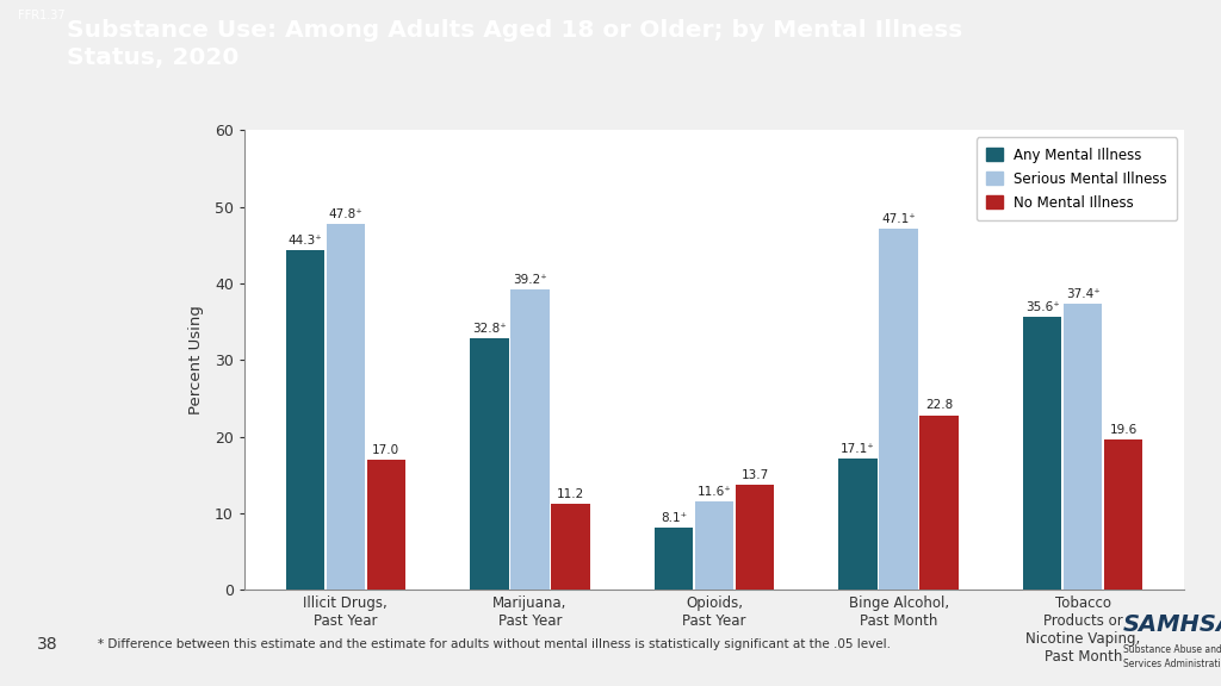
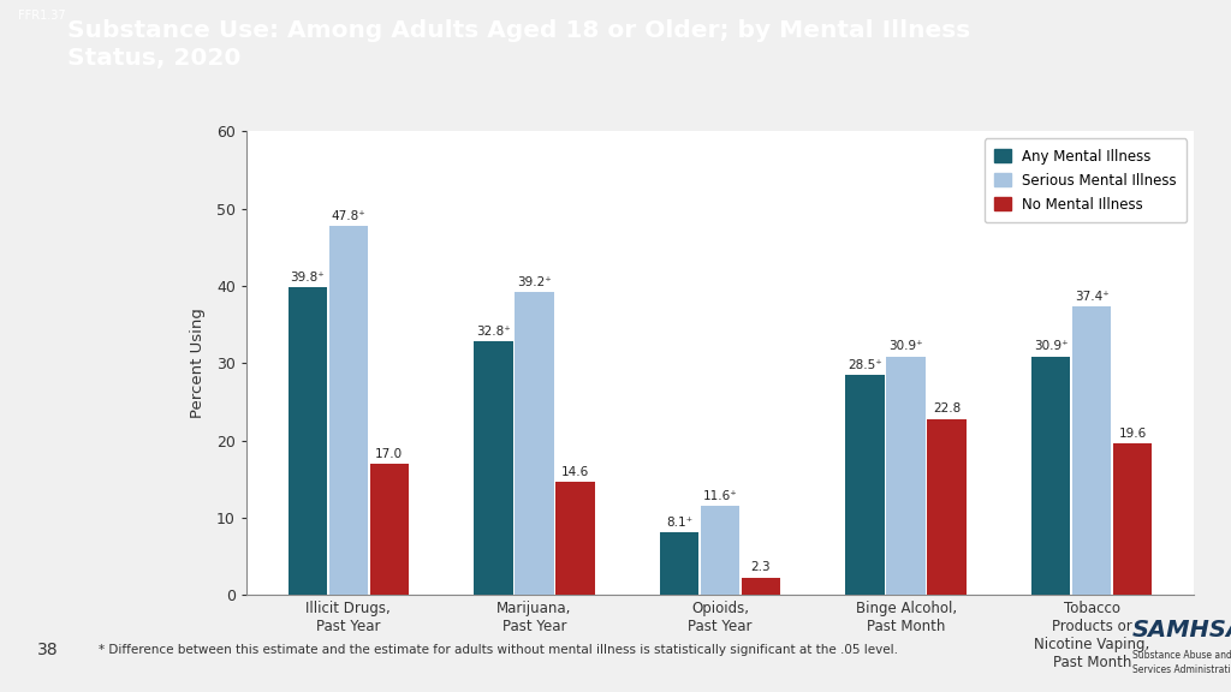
Any Mental Illness/Illicit Drugs, Past Year: 44.3⁺ -> 39.8⁺
No Mental Illness/Marijuana, Past Year: 11.2 -> 14.6
No Mental Illness/Opioids, Past Year: 13.7 -> 2.3
Any Mental Illness/Binge Alcohol, Past Month: 17.1⁺ -> 28.5⁺
Serious Mental Illness/Binge Alcohol, Past Month: 47.1⁺ -> 30.9⁺
Any Mental Illness/Tobacco Products or Nicotine Vaping, Past Month: 35.6⁺ -> 30.9⁺
